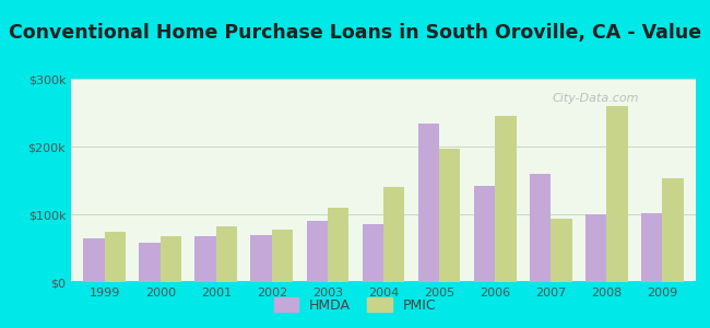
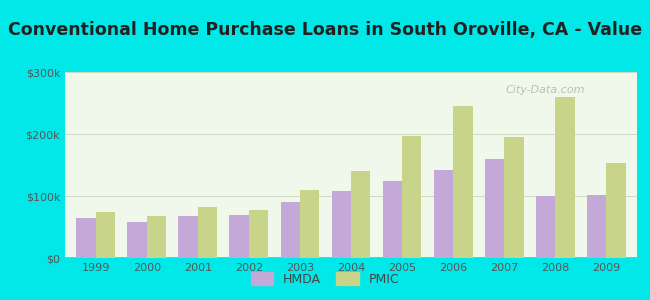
HMDA/2004: $86k -> $108k
HMDA/2005: $234k -> $125k
PMIC/2007: $94k -> $195k
